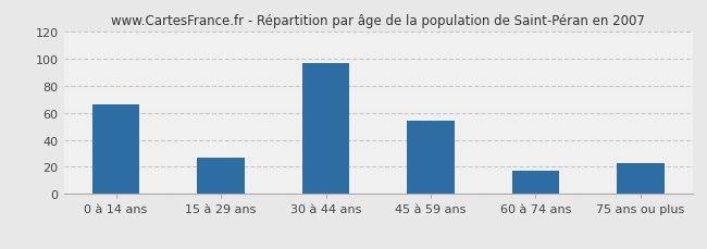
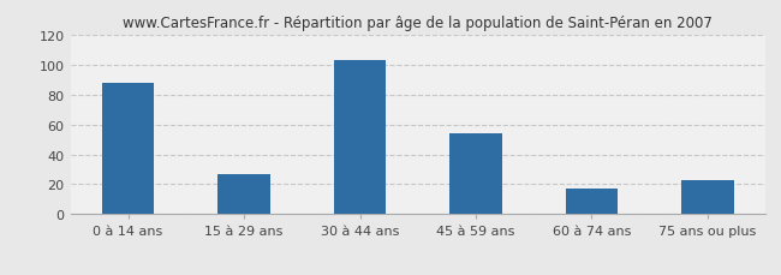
0 à 14 ans: 66 -> 88
30 à 44 ans: 97 -> 103
